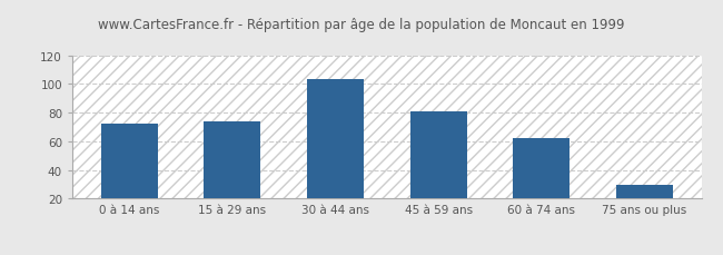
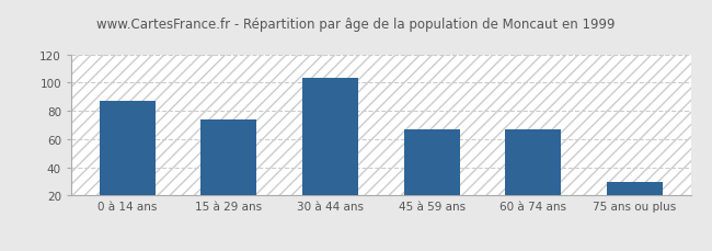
0 à 14 ans: 72 -> 87
45 à 59 ans: 81 -> 67
60 à 74 ans: 62 -> 67
